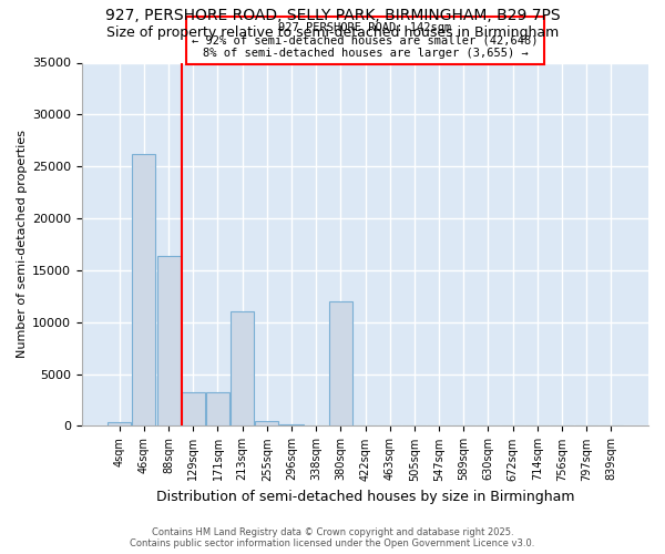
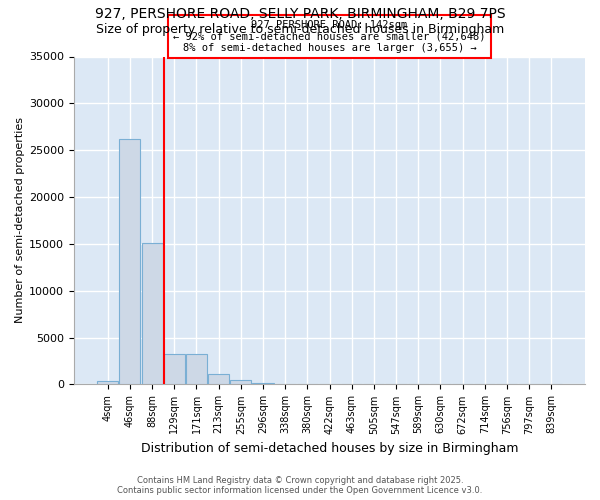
88sqm: 16400 -> 15100
213sqm: 11000 -> 1100
380sqm: 12000 -> 0
